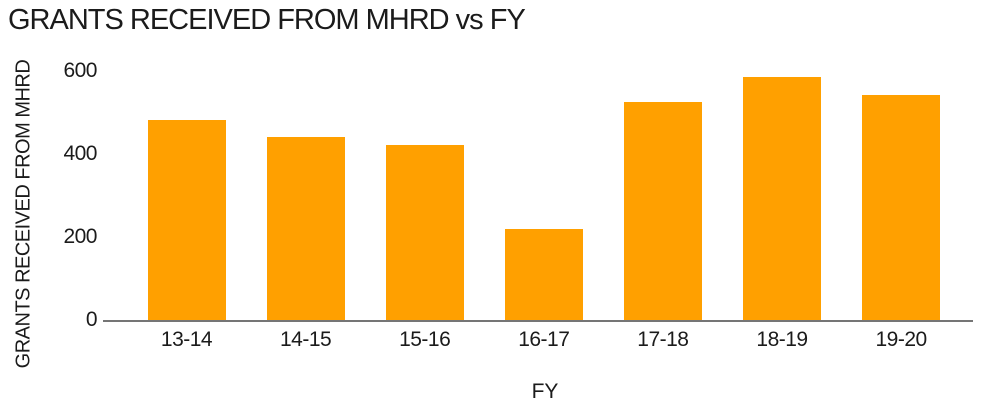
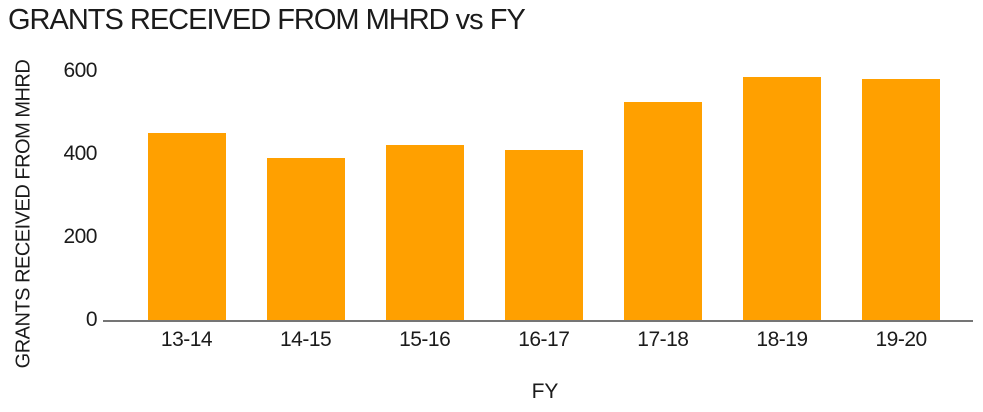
13-14: 480 -> 450
14-15: 440 -> 390
16-17: 220 -> 410
19-20: 540 -> 580
